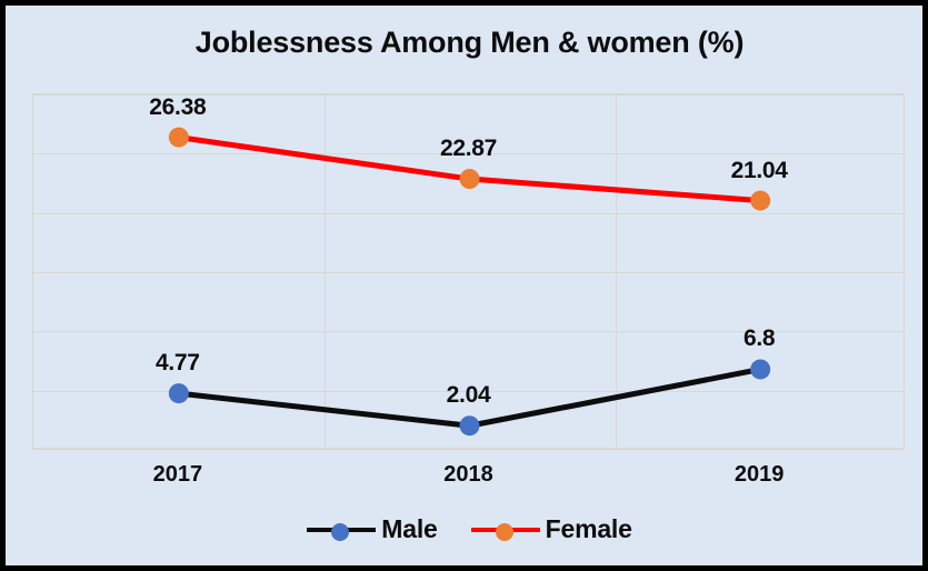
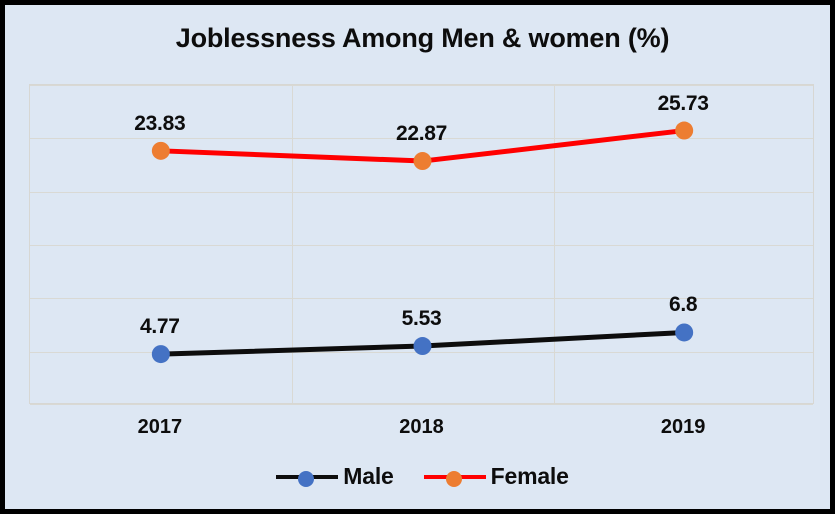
Female/2017: 26.38 -> 23.83
Male/2018: 2.04 -> 5.53
Female/2019: 21.04 -> 25.73
